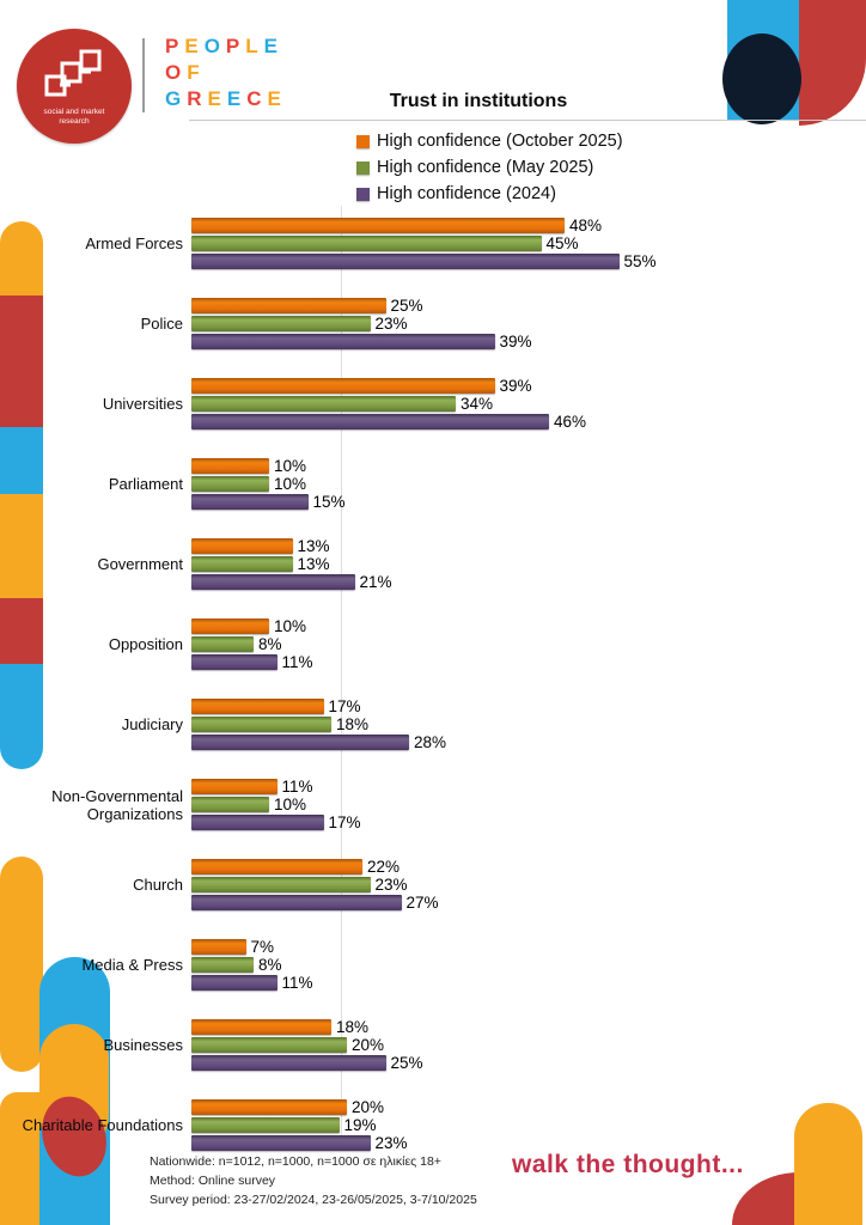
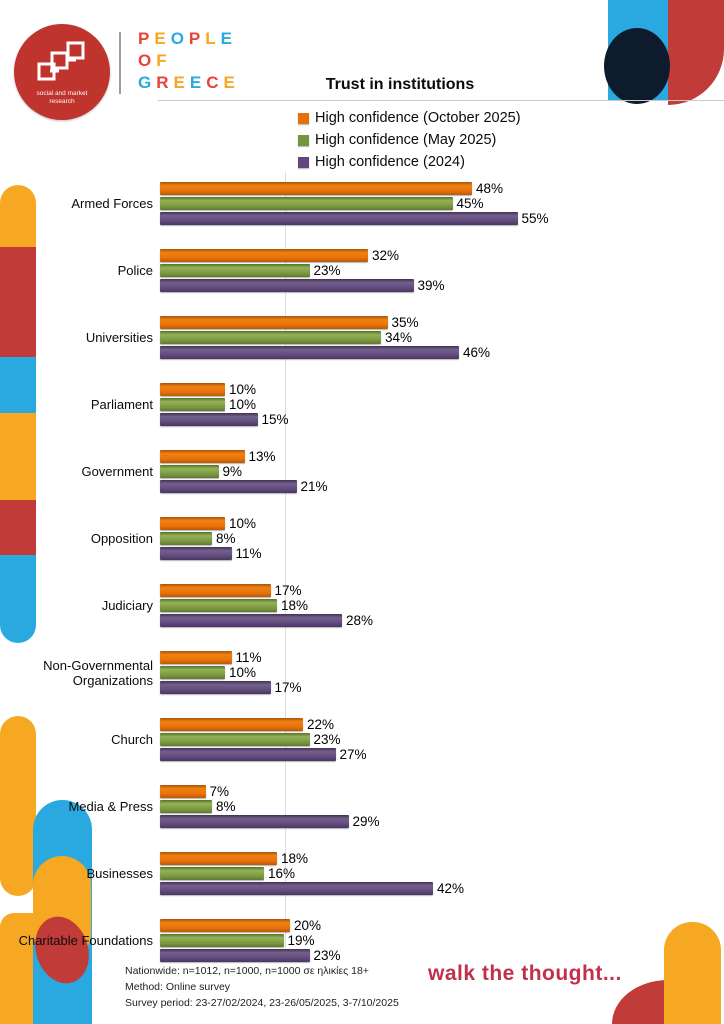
High confidence (October 2025)/Police: 25% -> 32%
High confidence (October 2025)/Universities: 39% -> 35%
High confidence (May 2025)/Government: 13% -> 9%
High confidence (2024)/Media & Press: 11% -> 29%
High confidence (May 2025)/Businesses: 20% -> 16%
High confidence (2024)/Businesses: 25% -> 42%
